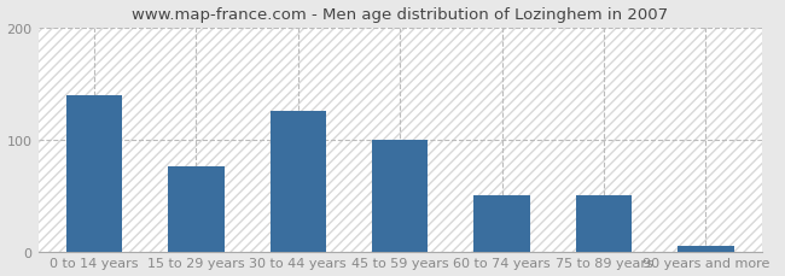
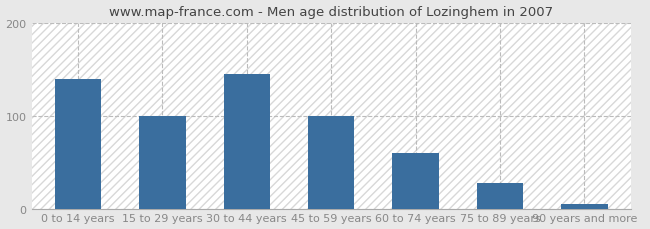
15 to 29 years: 76 -> 100
30 to 44 years: 126 -> 145
60 to 74 years: 50 -> 60
75 to 89 years: 50 -> 28
